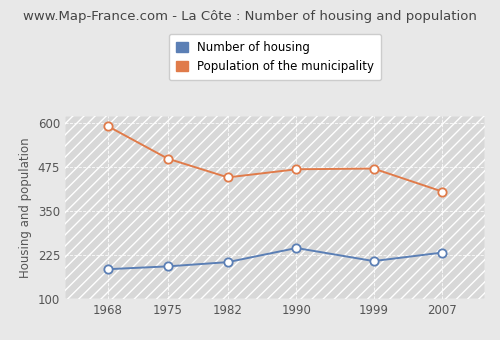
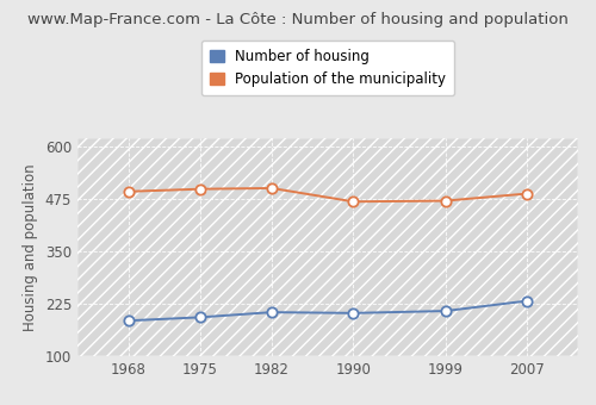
Population of the municipality/1968: 590 -> 492
Population of the municipality/1982: 445 -> 500
Number of housing/1990: 245 -> 203
Population of the municipality/2007: 405 -> 487
